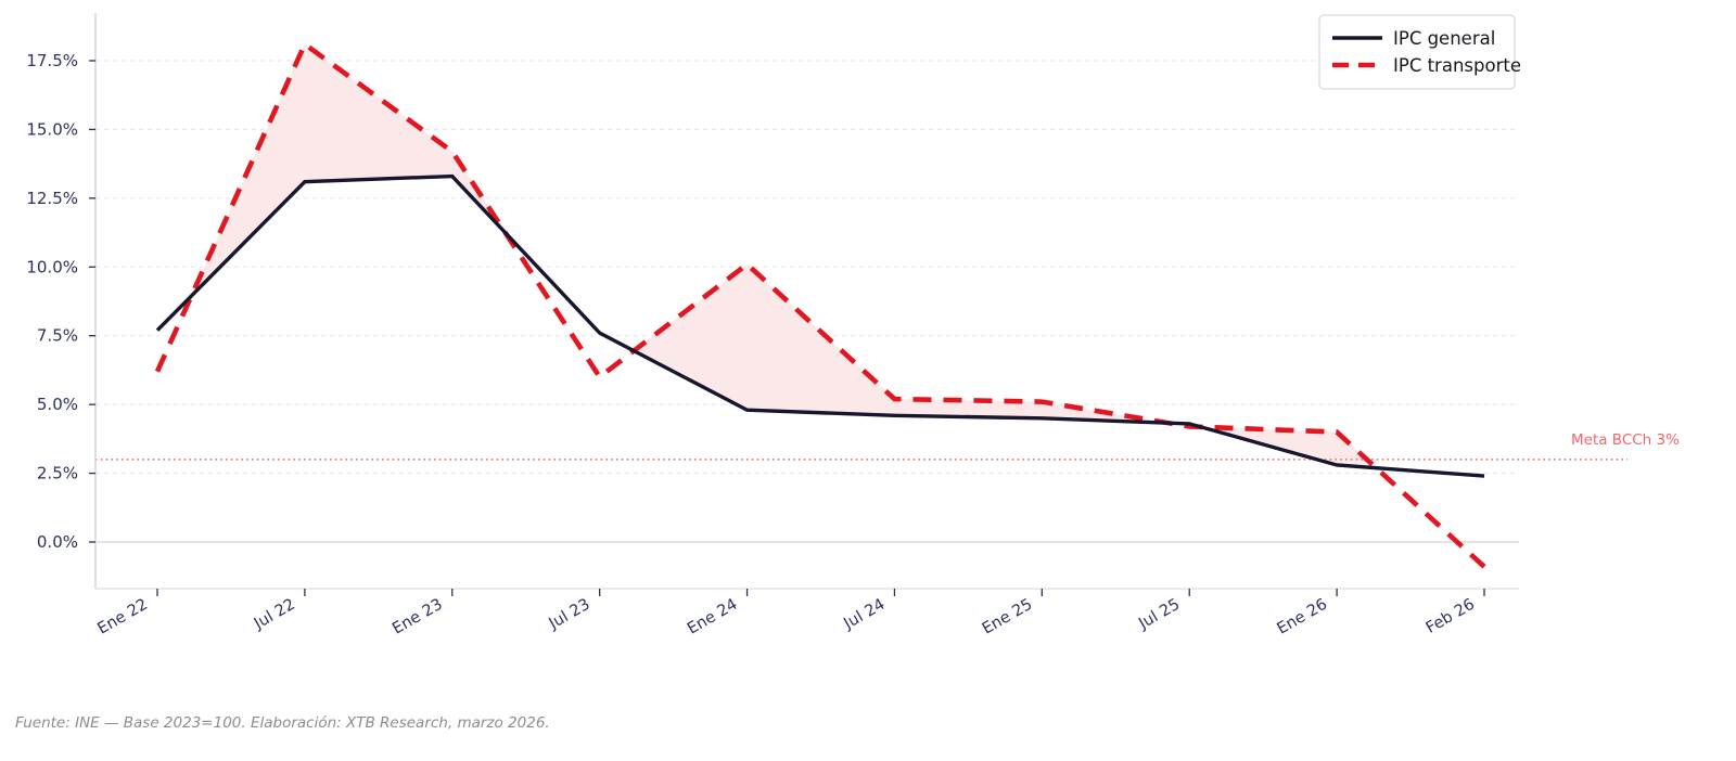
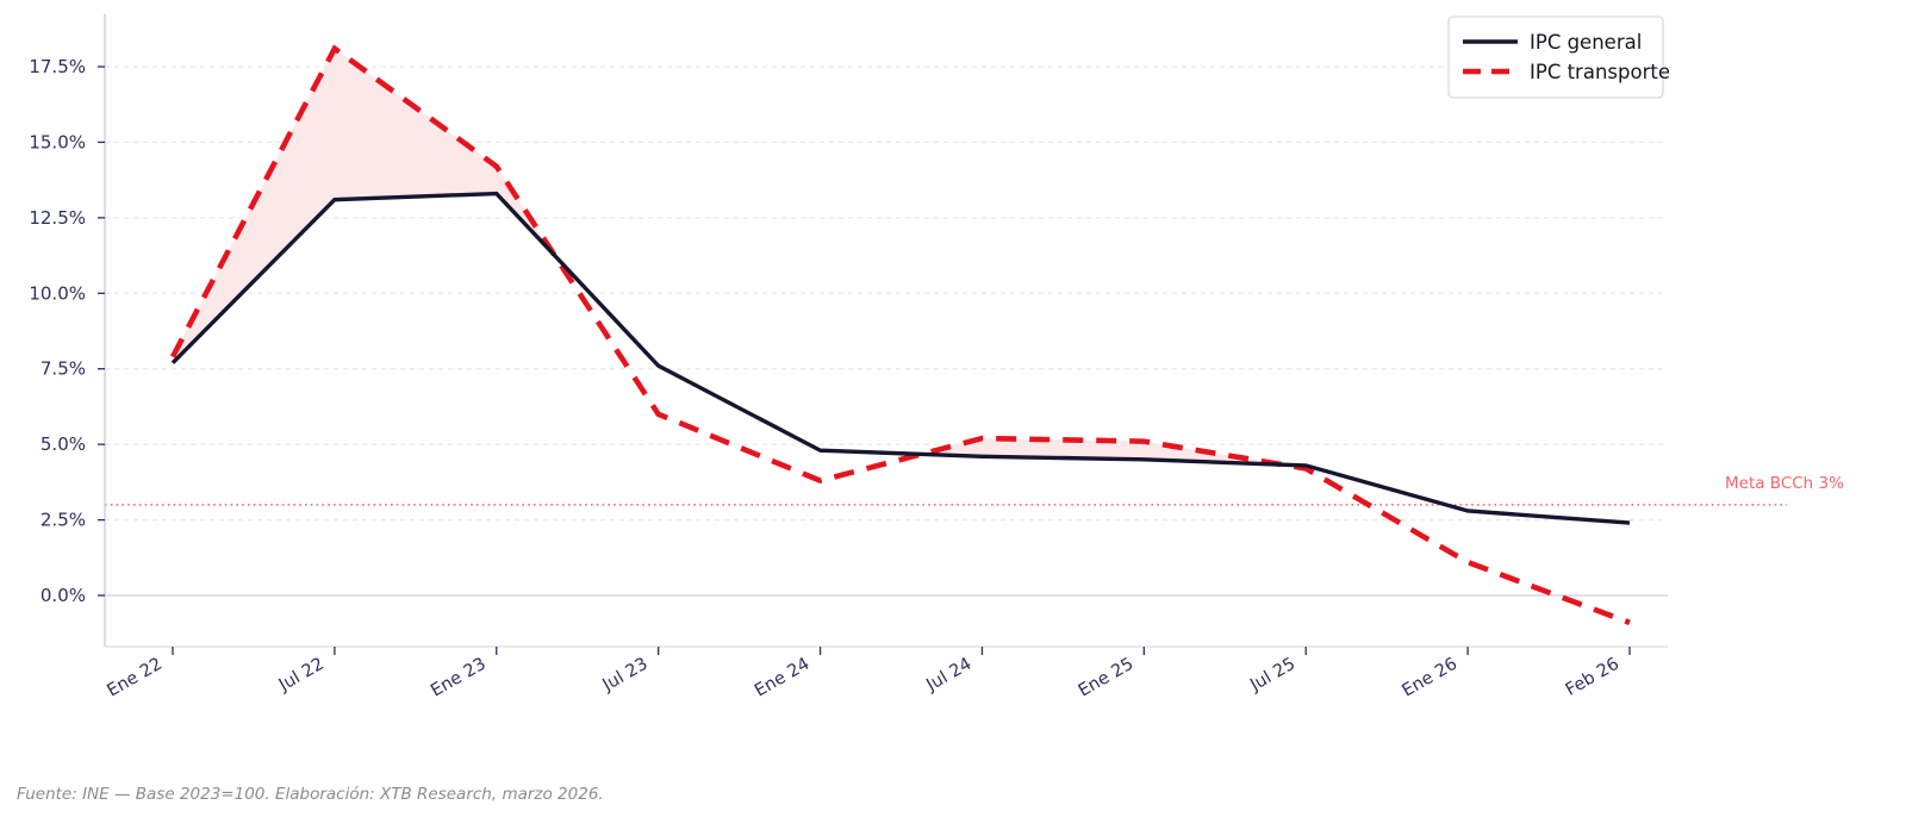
IPC transporte/Ene 22: 6.2% -> 7.9%
IPC transporte/Ene 24: 10.1% -> 3.8%
IPC transporte/Ene 26: 4.0% -> 1.1%
